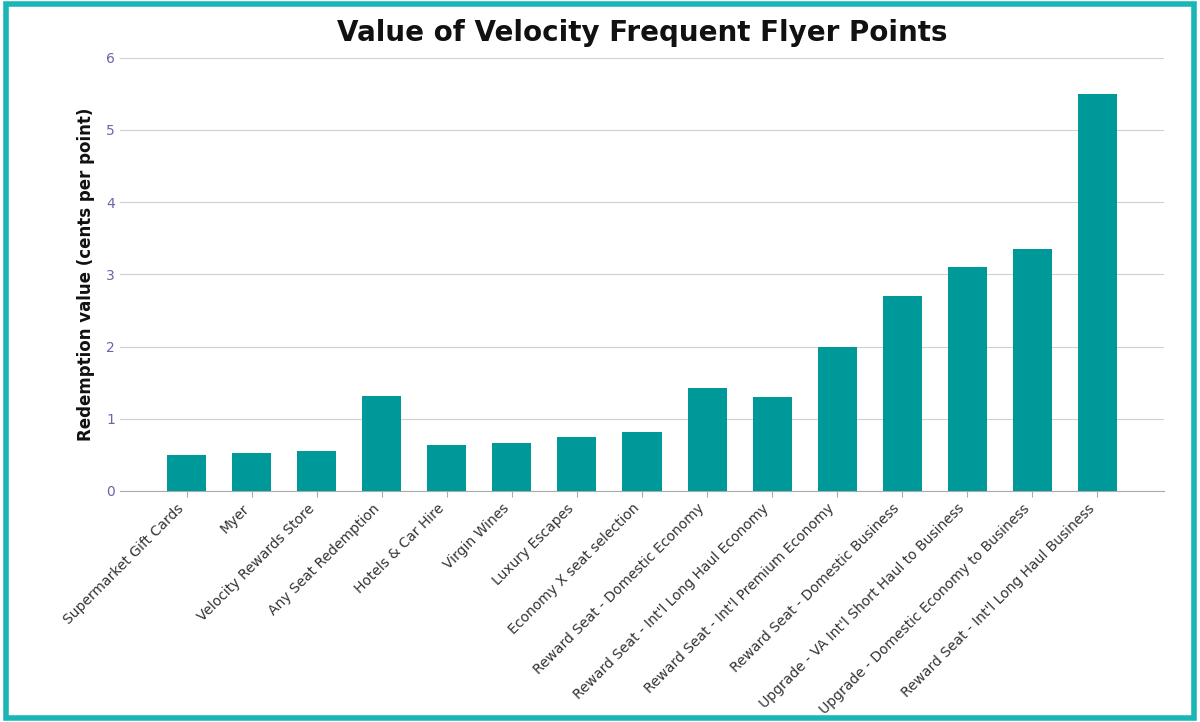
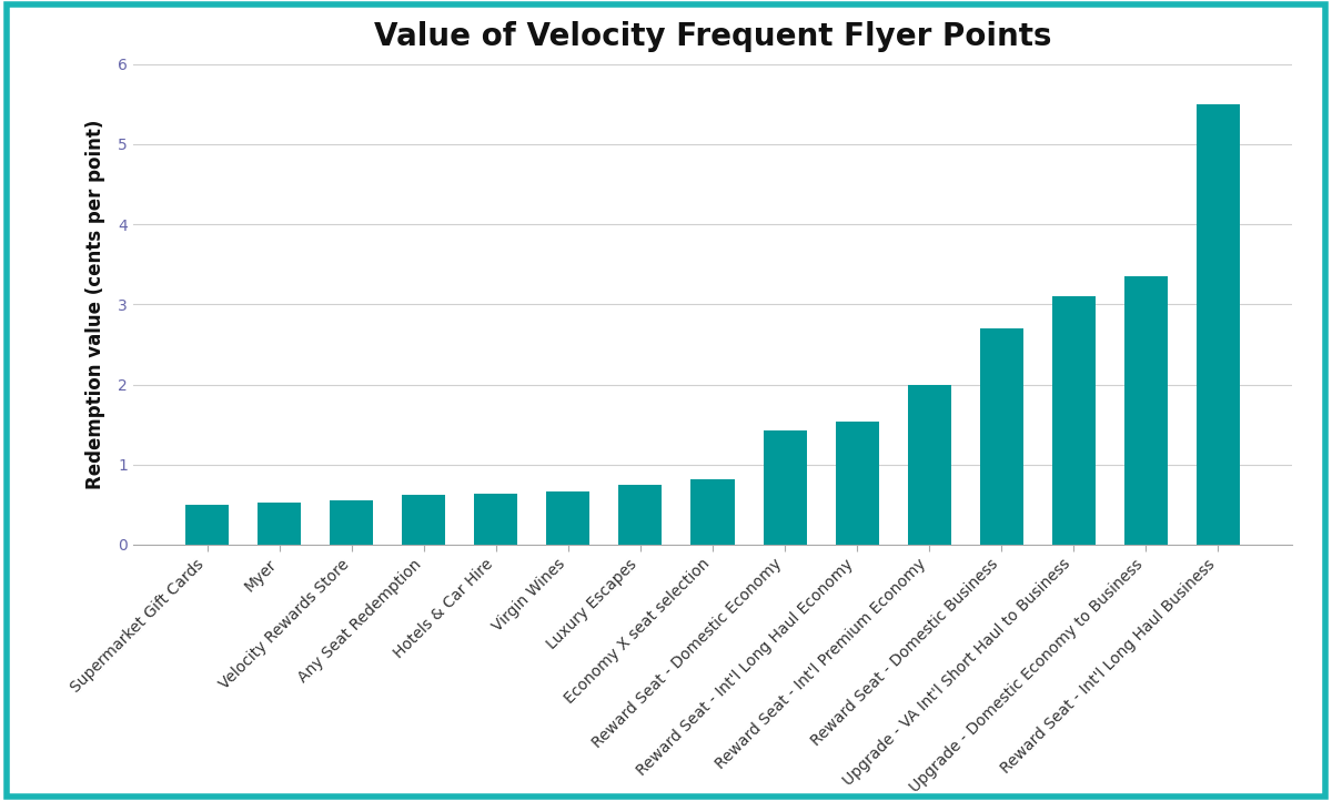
Any Seat Redemption: 1.32 -> 0.62
Reward Seat - Int'l Long Haul Economy: 1.30 -> 1.53
